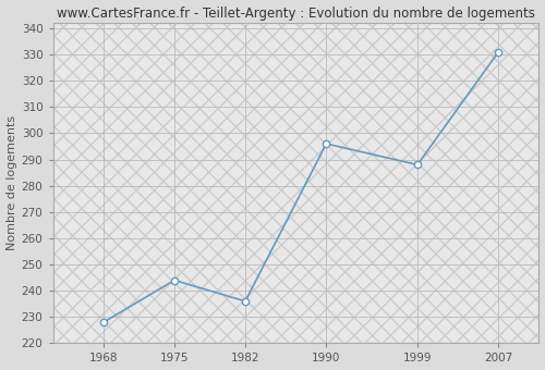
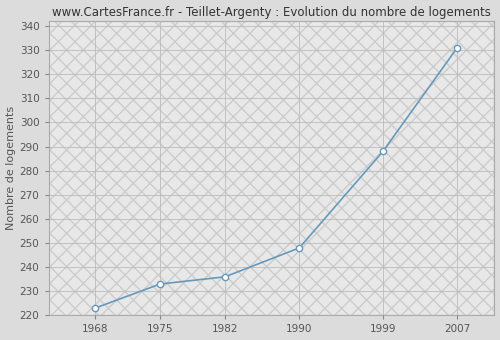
1968: 228 -> 223
1975: 244 -> 233
1990: 296 -> 248
